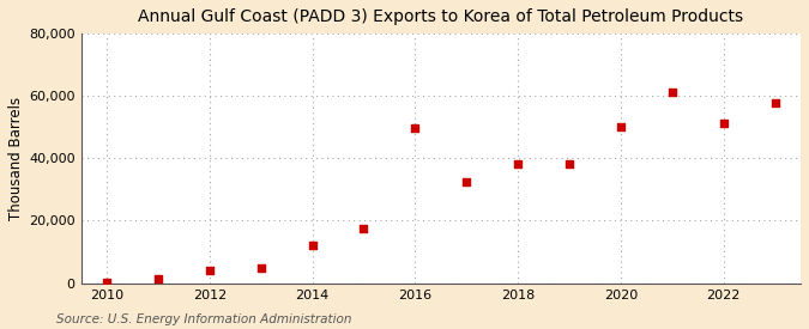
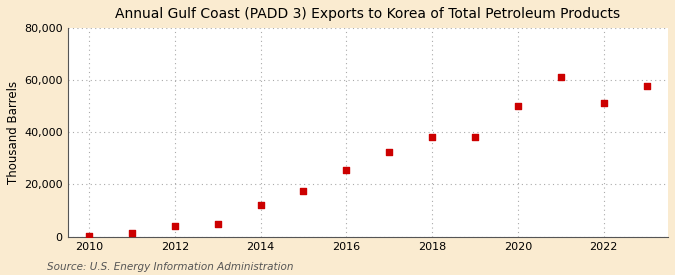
2016: 49,500 -> 25,500
